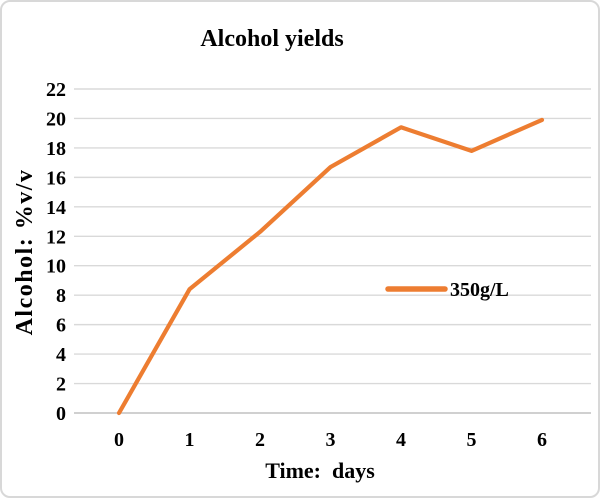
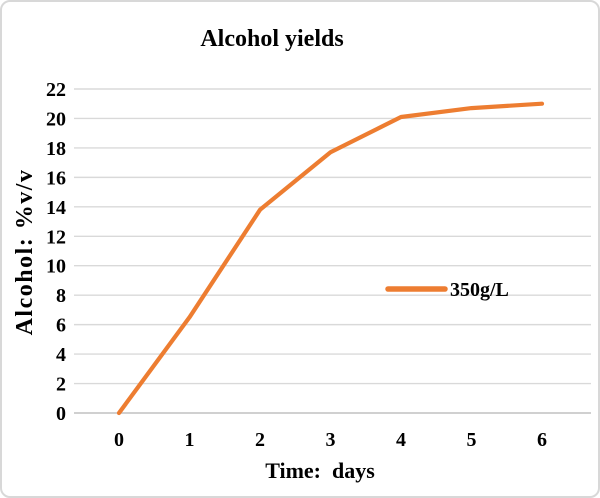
1: 8.4 -> 6.5
2: 12.3 -> 13.8
3: 16.7 -> 17.7
4: 19.4 -> 20.1
5: 17.8 -> 20.7
6: 19.9 -> 21.0
